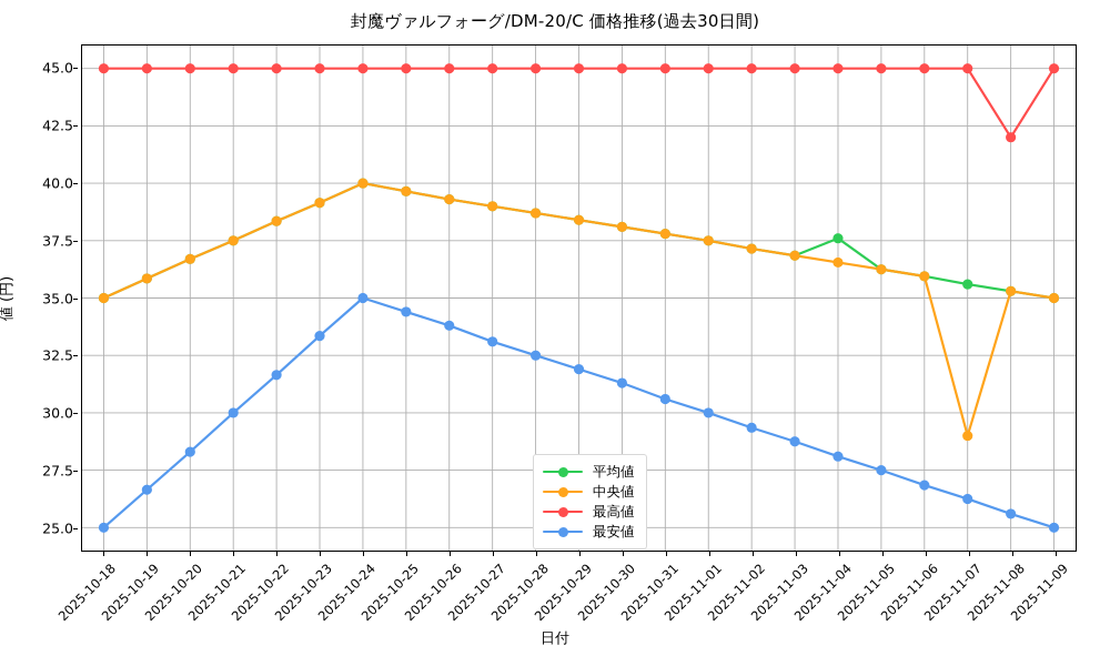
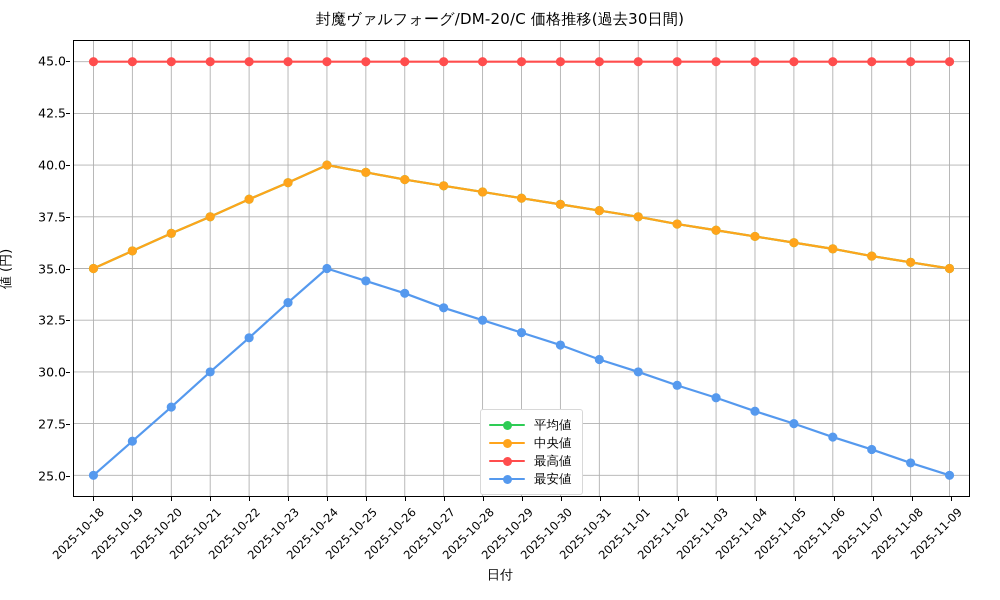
平均値/2025-11-04: 37.6 -> 36.5
中央値/2025-11-07: 29.0 -> 35.6
最高値/2025-11-08: 42 -> 45
